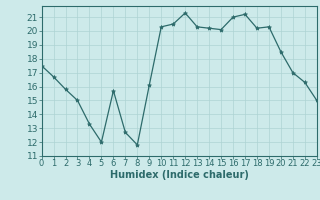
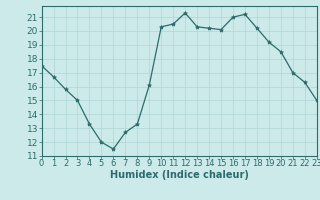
6: 15.7 -> 11.5
8: 11.8 -> 13.3
19: 20.3 -> 19.2
